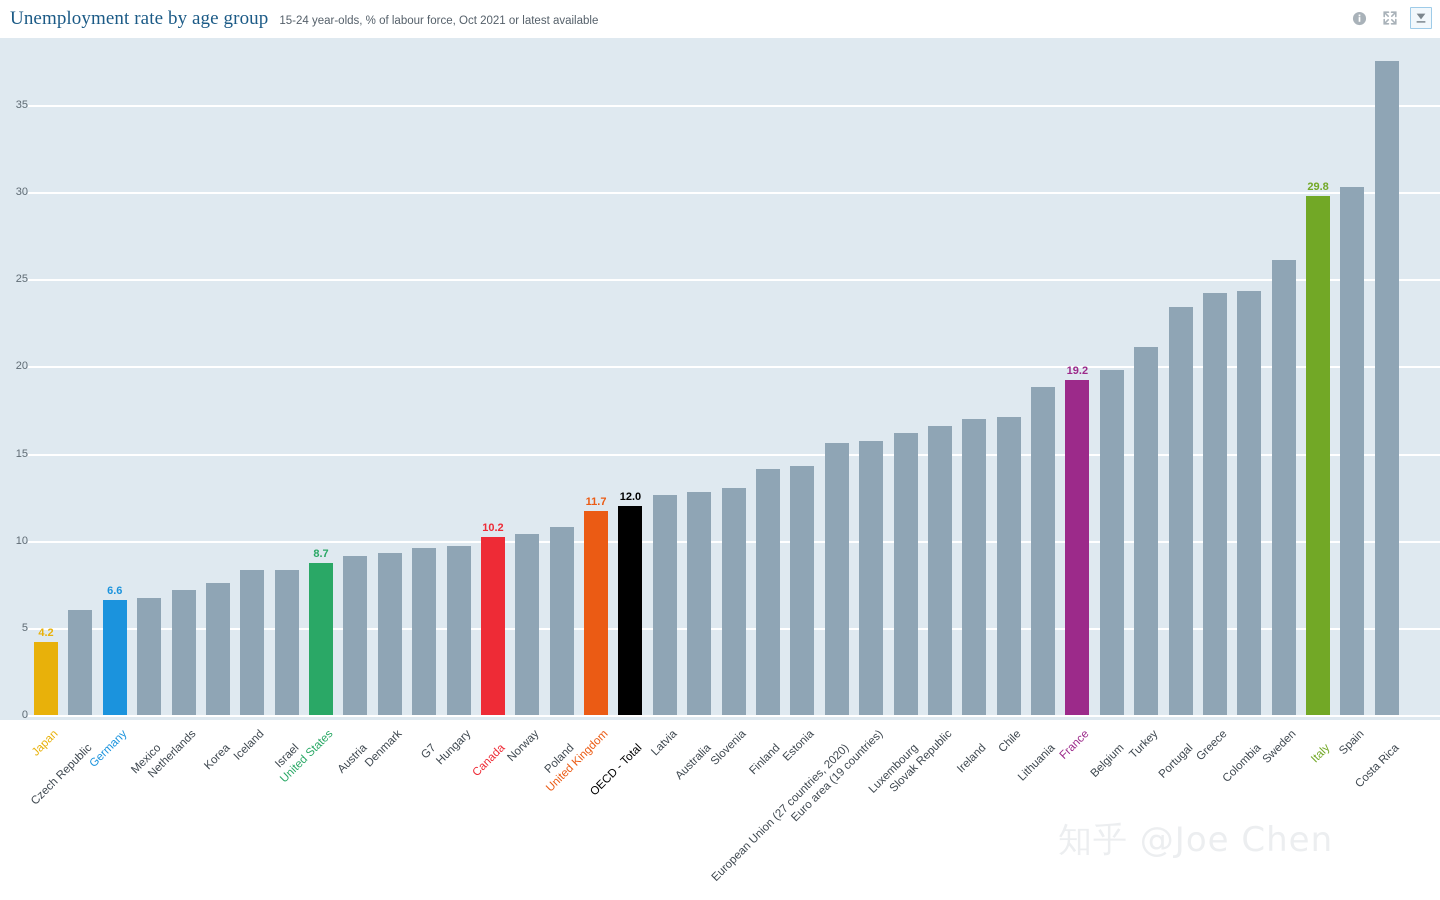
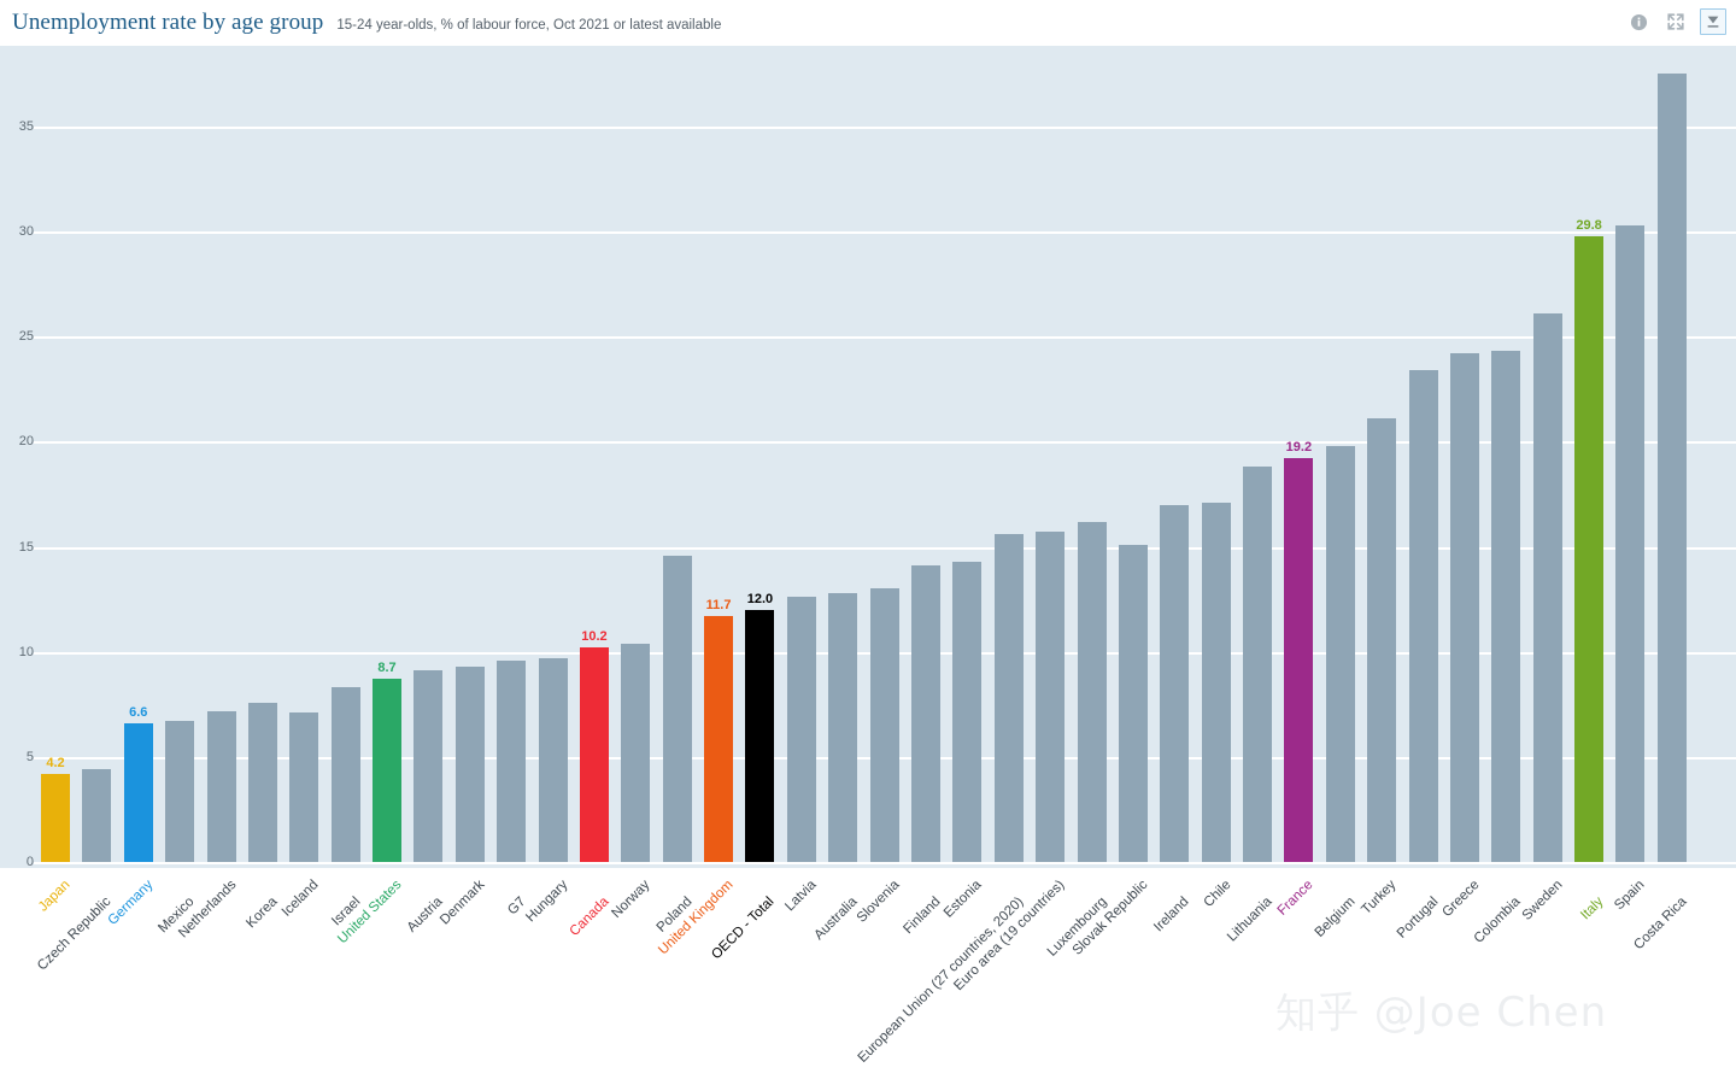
Czech Republic: 6.0 -> 4.4
Iceland: 8.3 -> 7.1
Poland: 10.8 -> 14.6
Slovak Republic: 16.6 -> 15.1
